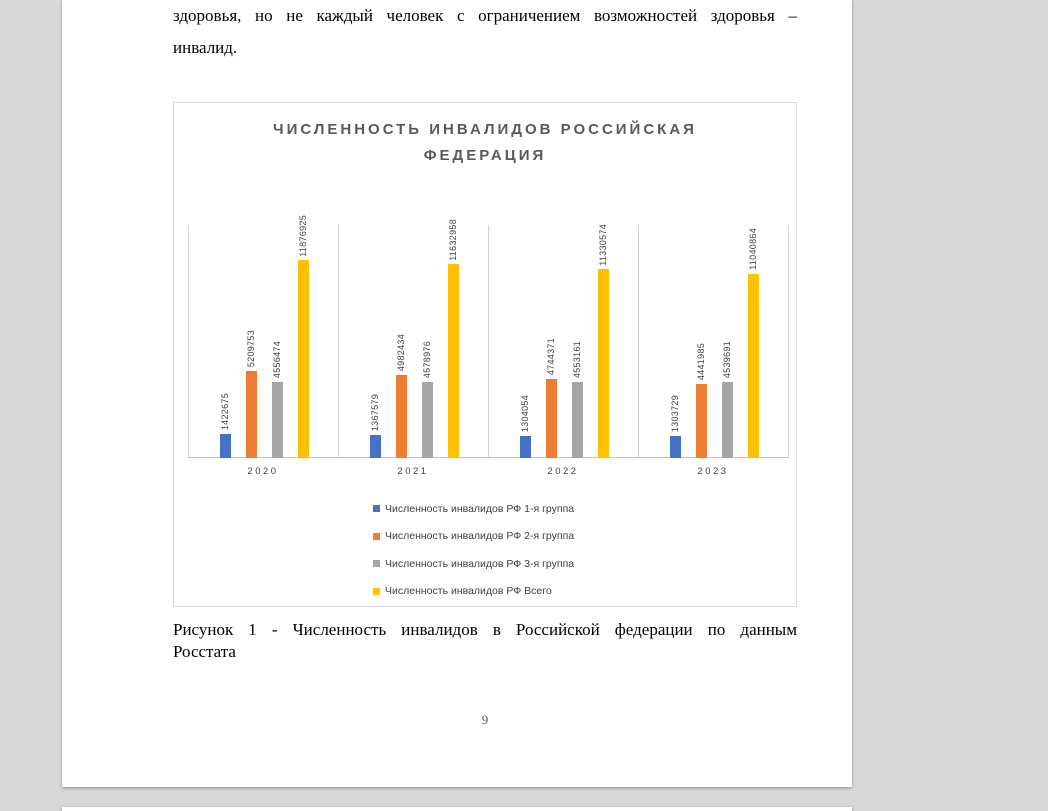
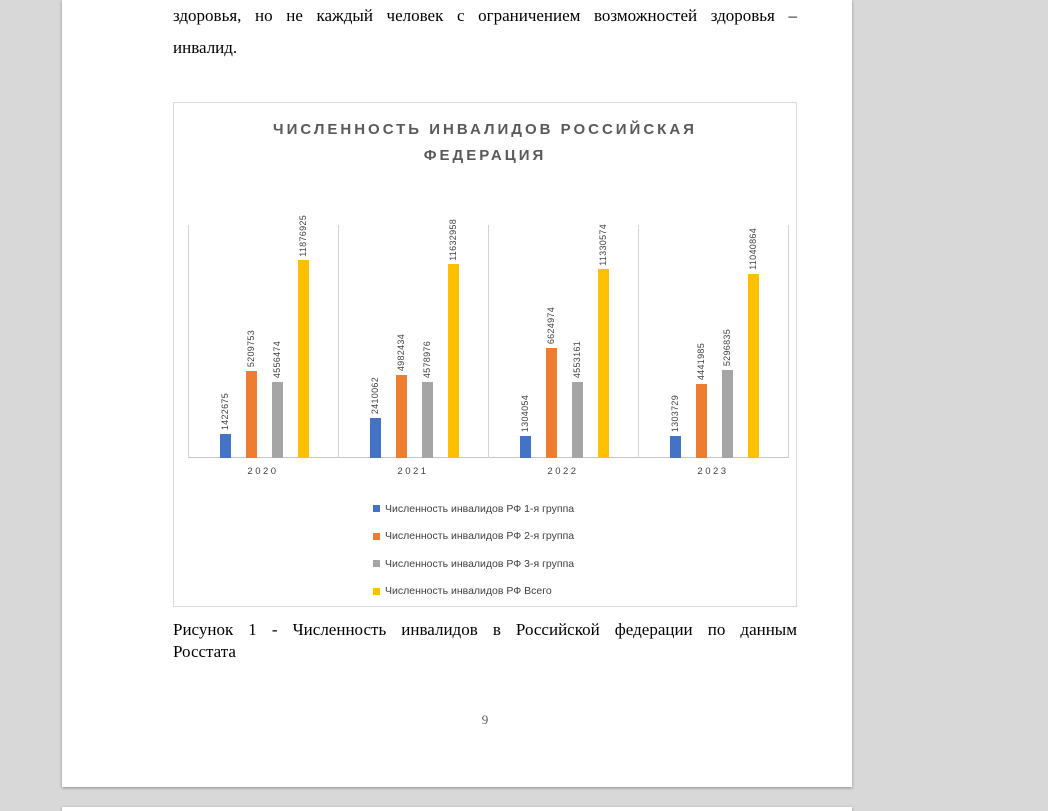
Численность инвалидов РФ 1-я группа/2021: 1367579 -> 2410062
Численность инвалидов РФ 2-я группа/2022: 4744371 -> 6624974
Численность инвалидов РФ 3-я группа/2023: 4539691 -> 5296835
